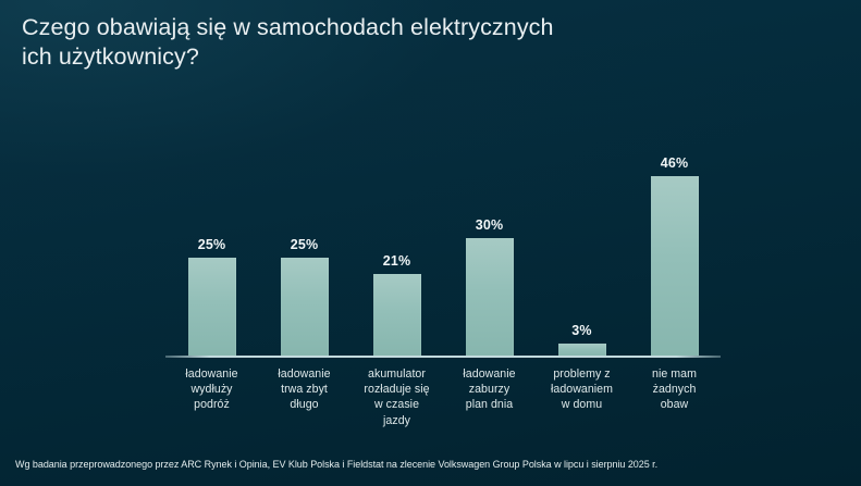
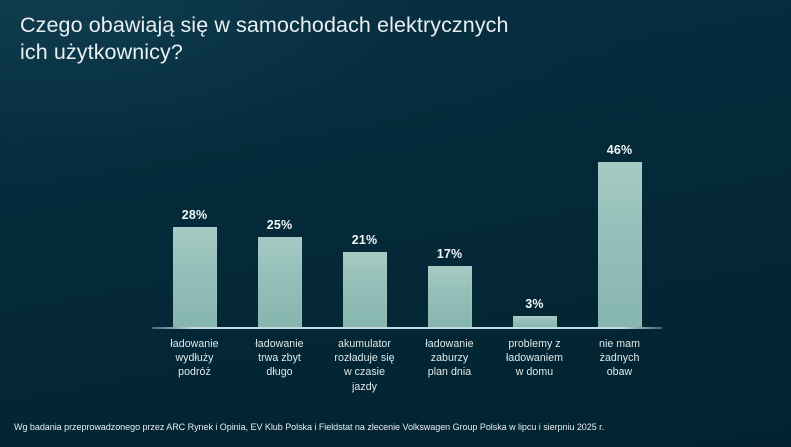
ładowanie wydłuży podróż: 25% -> 28%
ładowanie zaburzy plan dnia: 30% -> 17%
